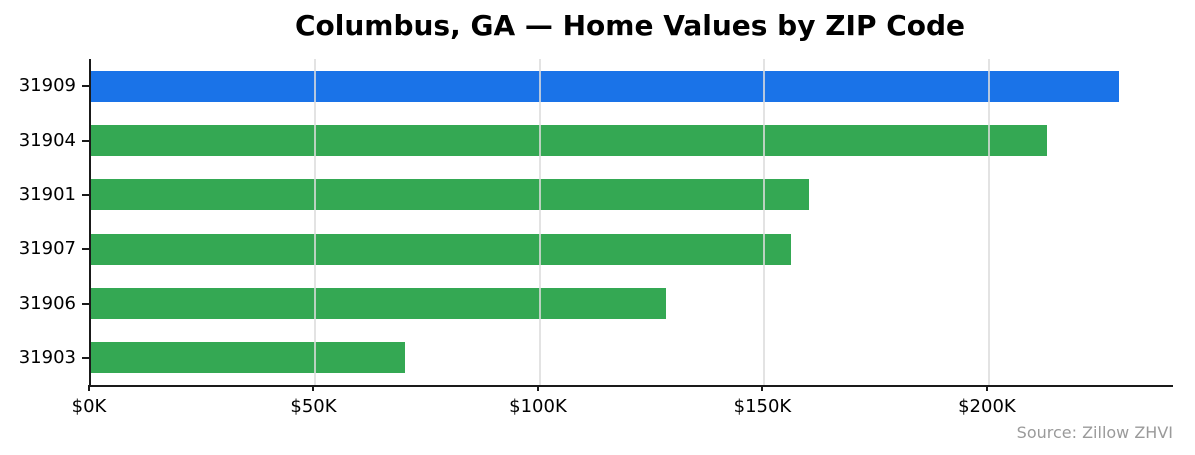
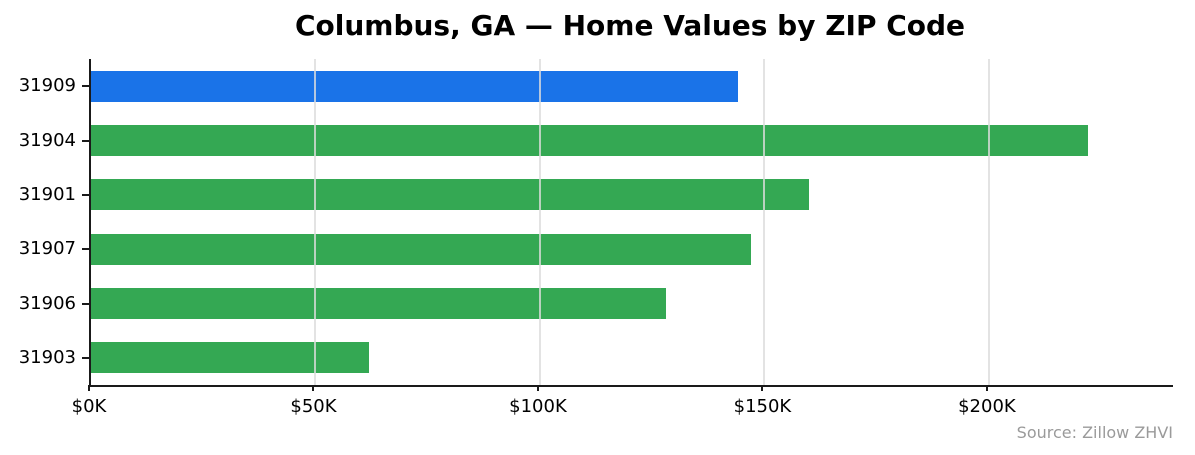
31909: $229K -> $144K
31904: $213K -> $222K
31907: $156K -> $147K
31903: $70K -> $62K
